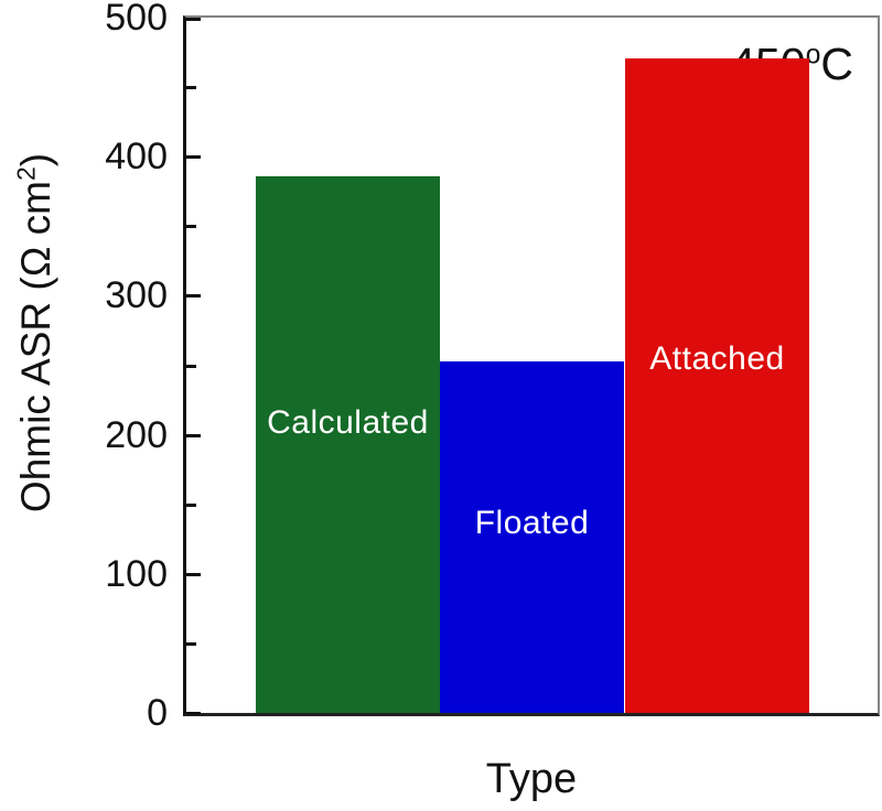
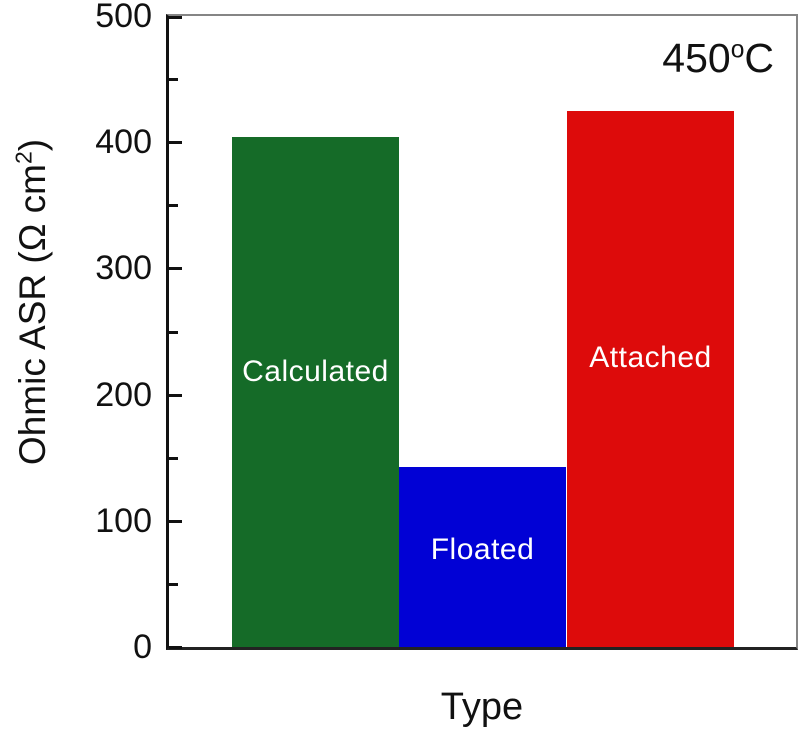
Calculated: 386 -> 404
Floated: 253 -> 143
Attached: 471 -> 425
